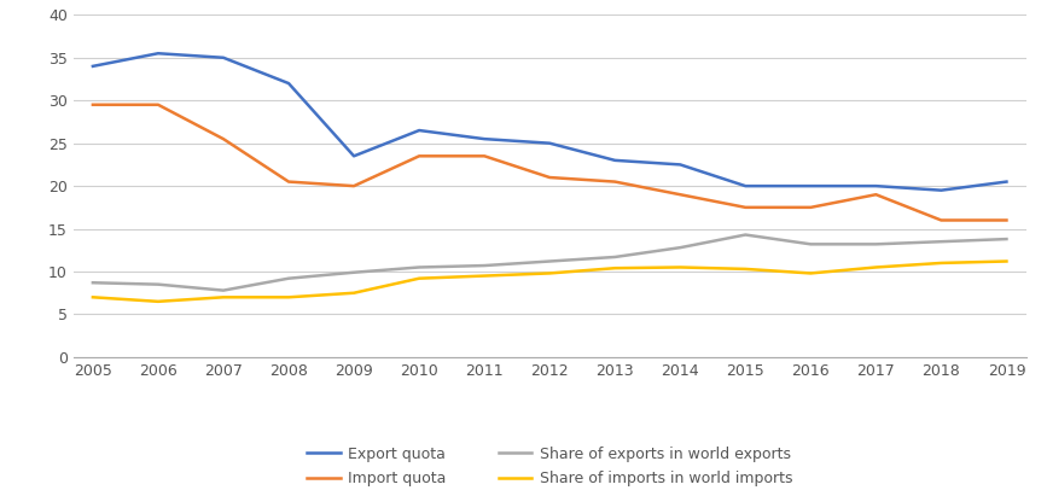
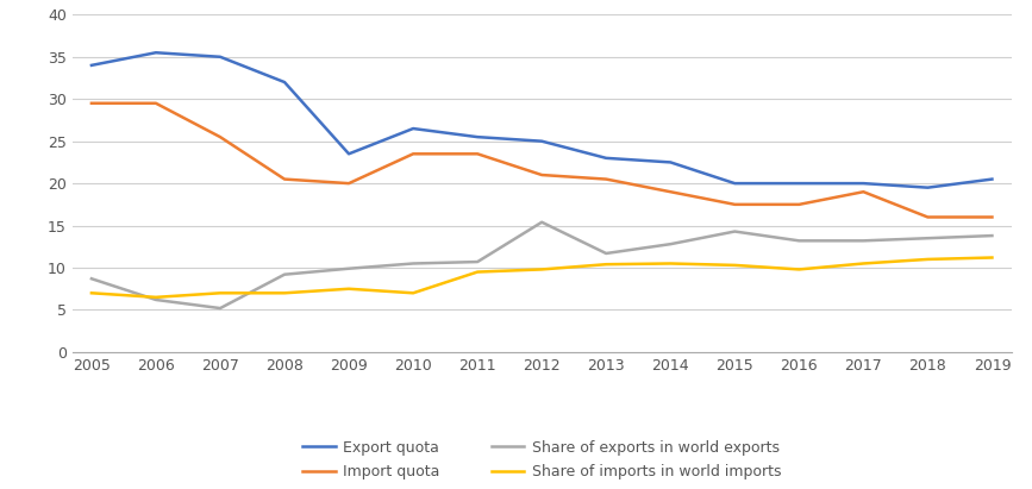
Share of exports in world exports/2006: 8.5 -> 6.2
Share of exports in world exports/2007: 7.8 -> 5.2
Share of imports in world imports/2010: 9.2 -> 7.0
Share of exports in world exports/2012: 11.2 -> 15.4
